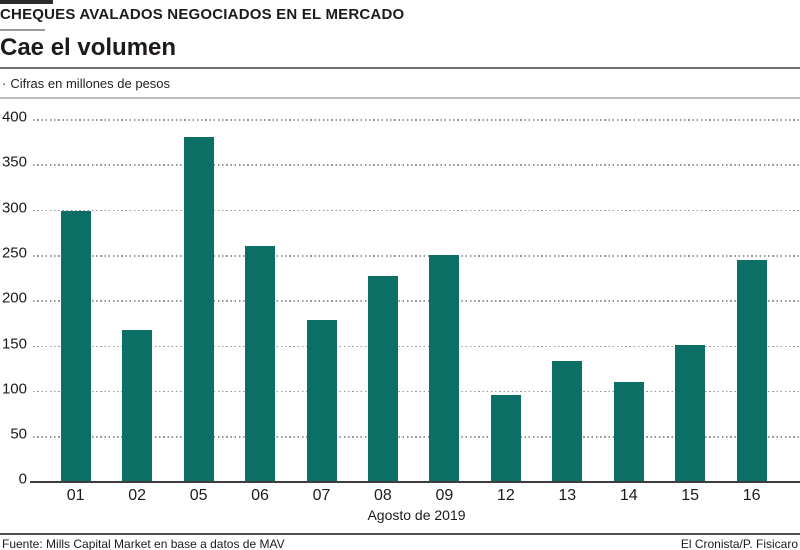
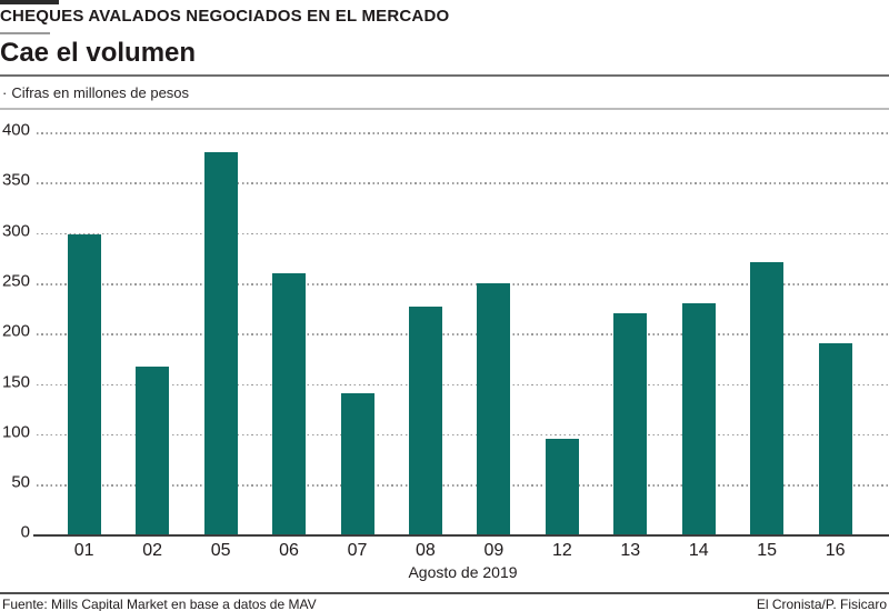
07: 180 -> 140
13: 130 -> 220
14: 110 -> 230
15: 150 -> 270
16: 240 -> 190
